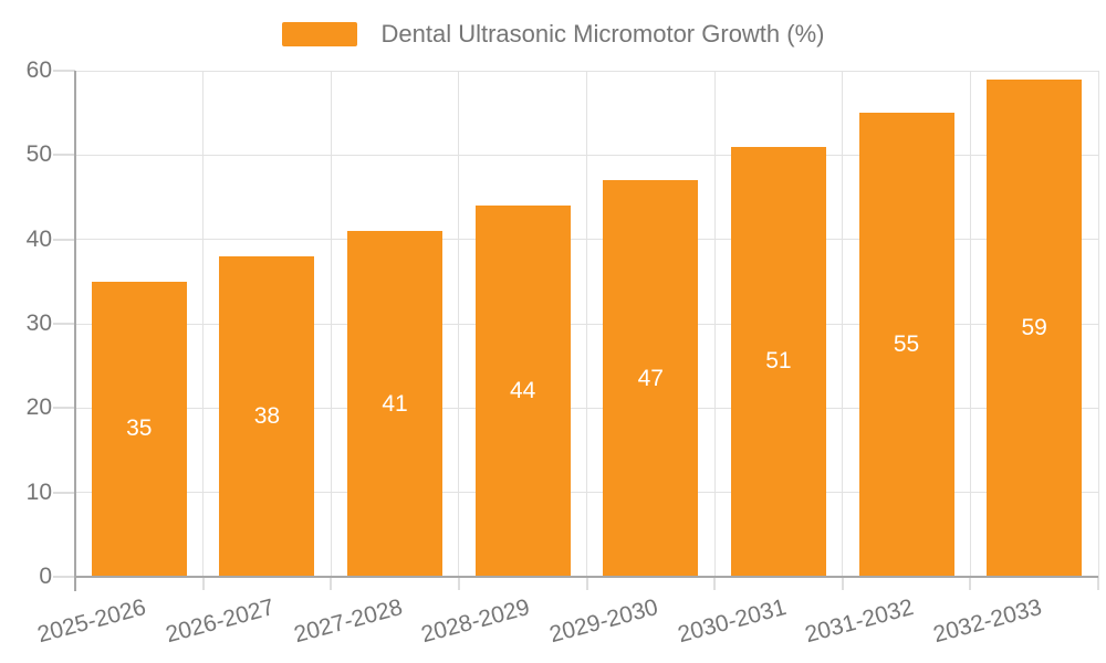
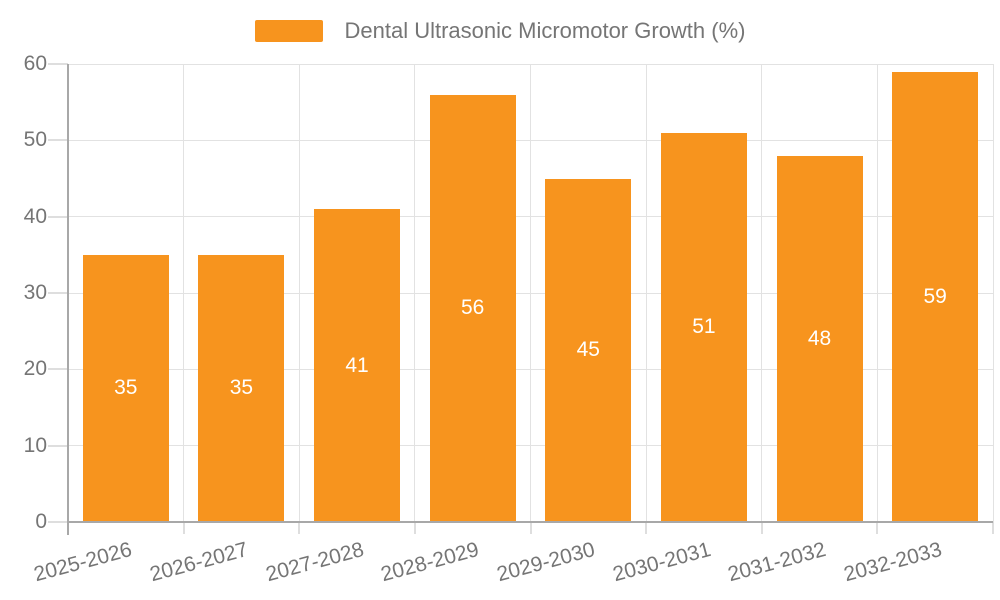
2026-2027: 38 -> 35
2028-2029: 44 -> 56
2029-2030: 47 -> 45
2031-2032: 55 -> 48
